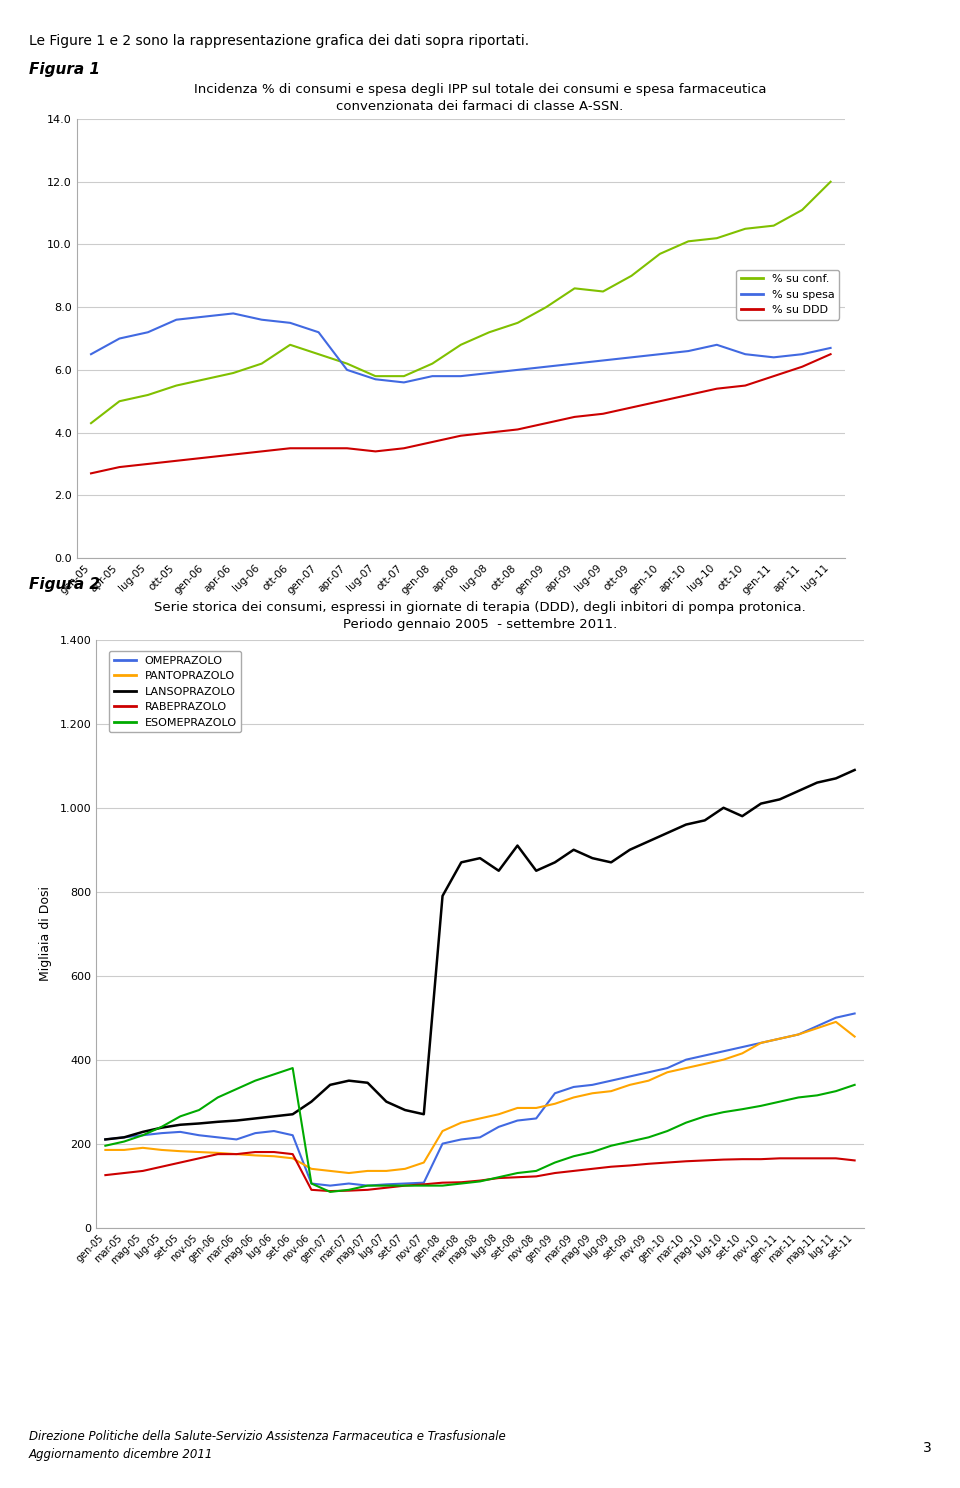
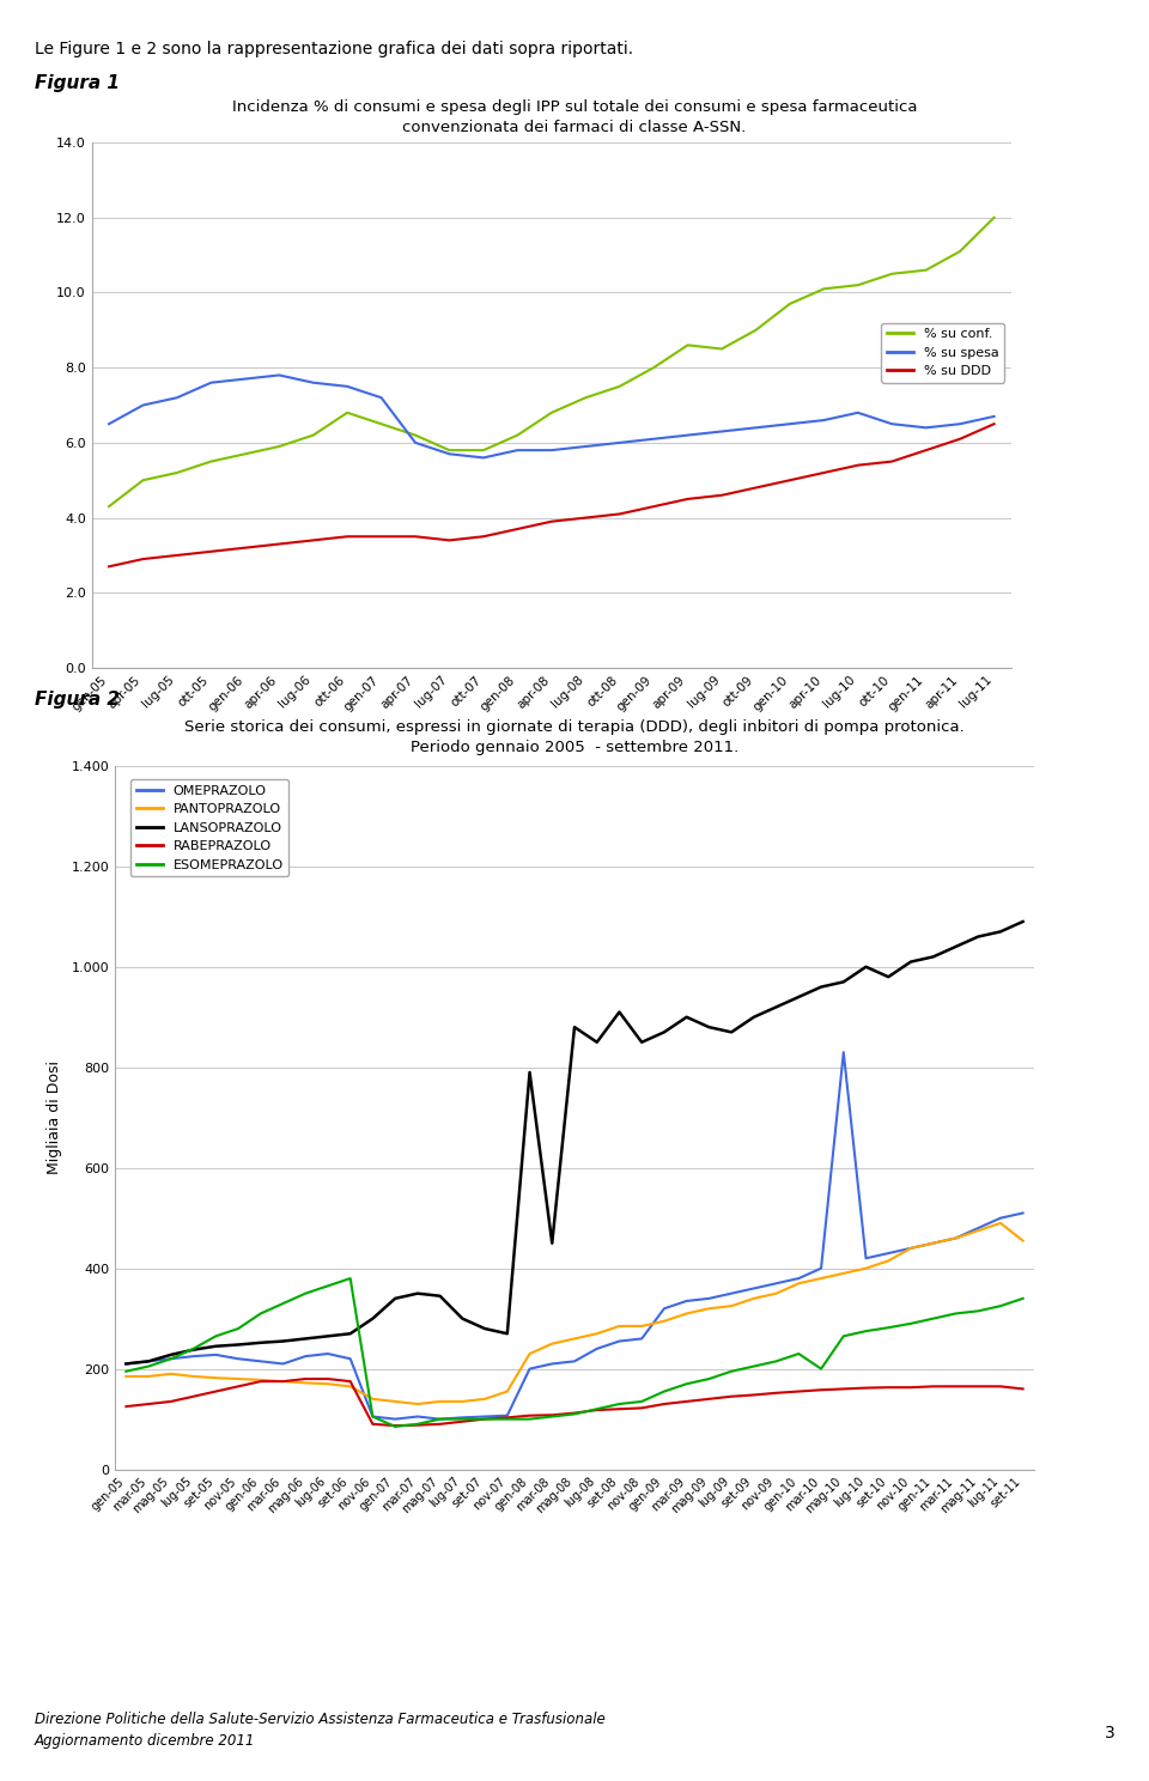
LANSOPRAZOLO/mar-08: 870 -> 450
ESOMEPRAZOLO/mar-10: 250 -> 200
OMEPRAZOLO/mag-10: 410 -> 830
